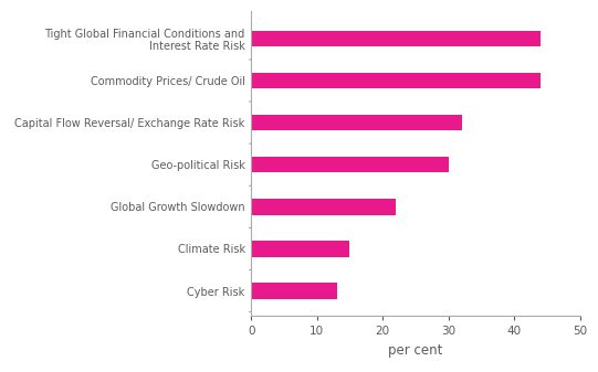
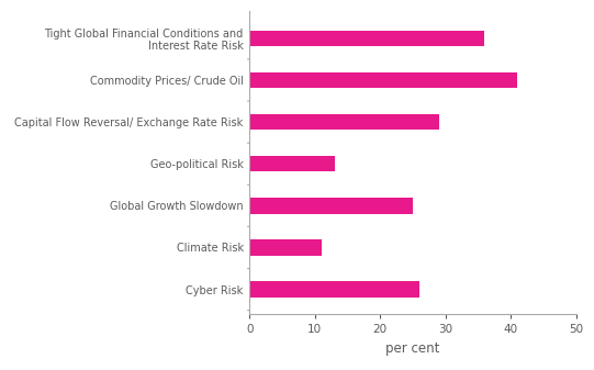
Tight Global Financial Conditions and Interest Rate Risk: 44 -> 36
Commodity Prices/ Crude Oil: 44 -> 41
Capital Flow Reversal/ Exchange Rate Risk: 32 -> 29
Geo-political Risk: 30 -> 13
Global Growth Slowdown: 22 -> 25
Climate Risk: 15 -> 11
Cyber Risk: 13 -> 26
